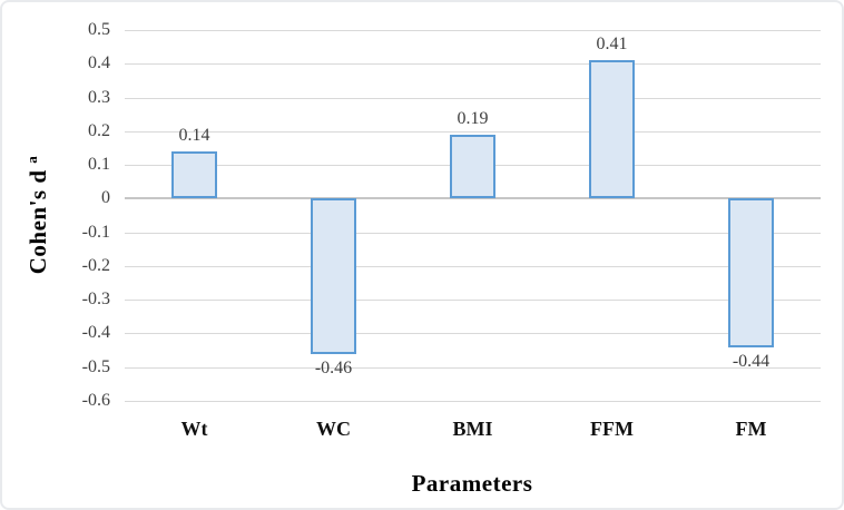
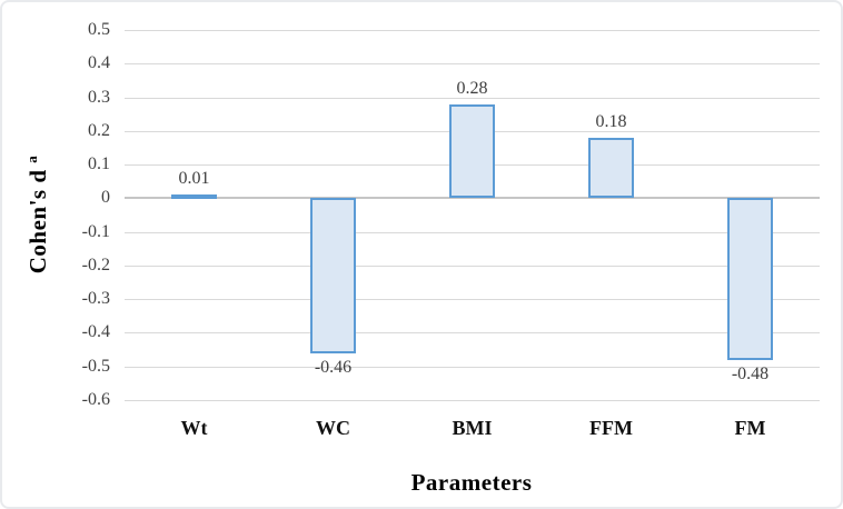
Wt: 0.14 -> 0.01
BMI: 0.19 -> 0.28
FFM: 0.41 -> 0.18
FM: -0.44 -> -0.48
